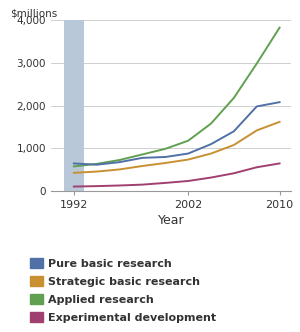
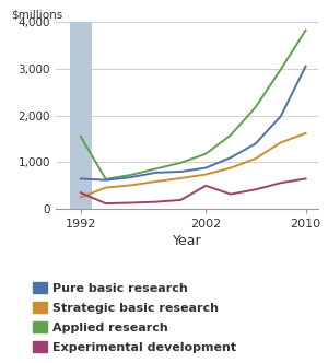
Strategic basic research/1992: 430 -> 250
Applied research/1992: 580 -> 1,550
Experimental development/1992: 110 -> 350
Experimental development/2002: 240 -> 500
Pure basic research/2010: 2,080 -> 3,050
